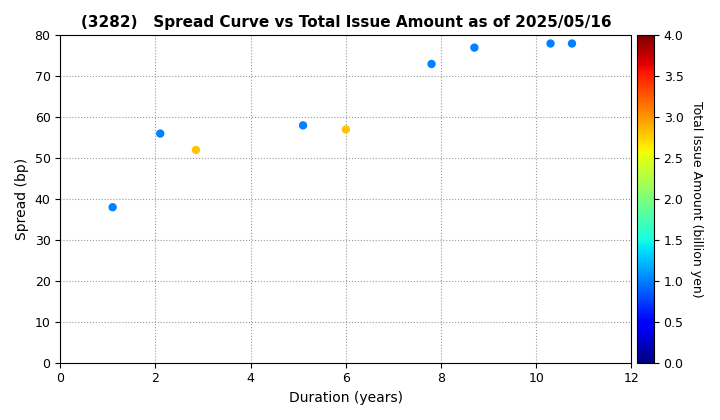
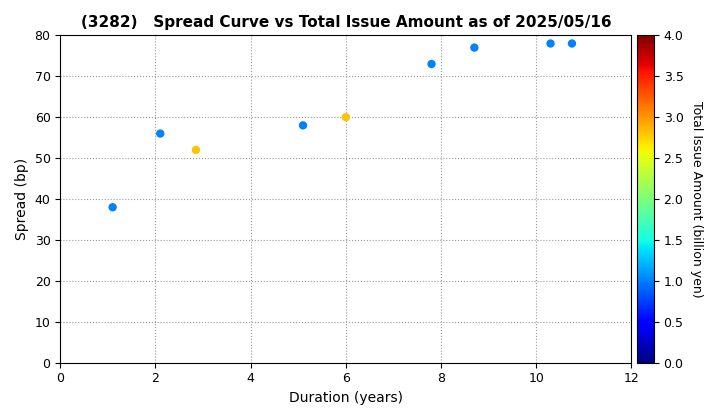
6: 57 -> 60
